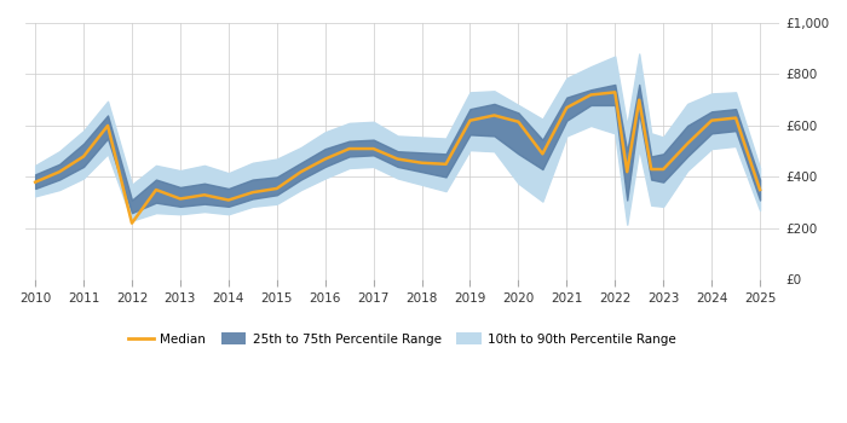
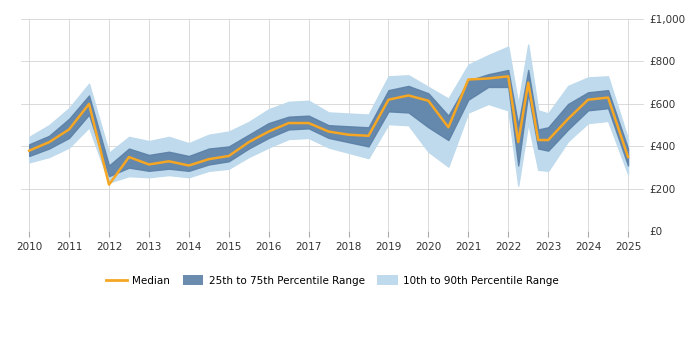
Median/2021: £670 -> £715
